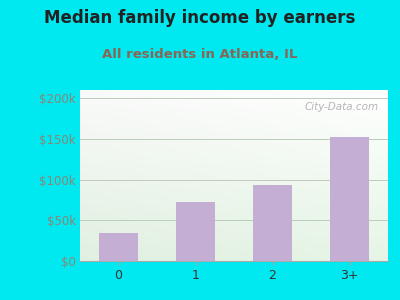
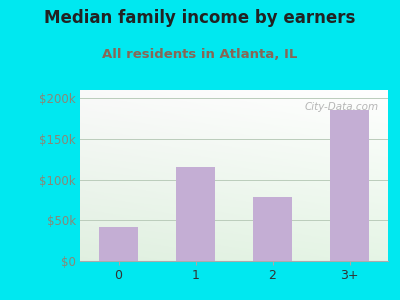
0: $35k -> $42k
1: $72k -> $116k
2: $93k -> $78k
3+: $152k -> $186k
